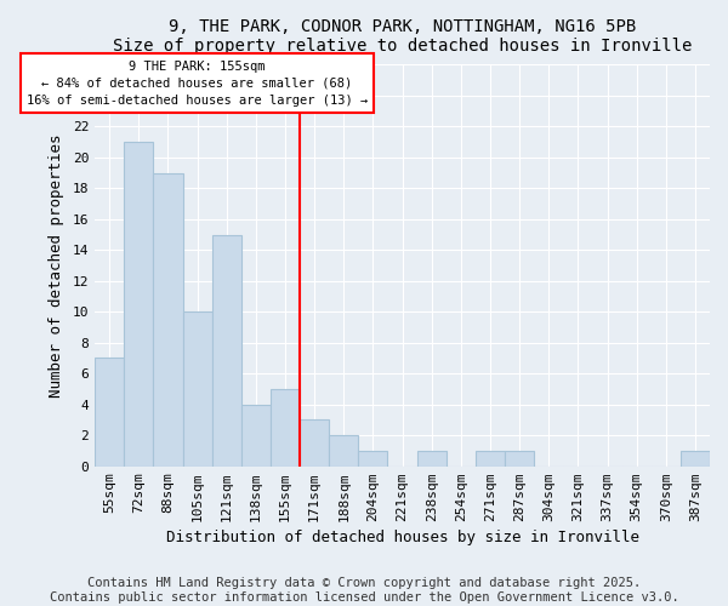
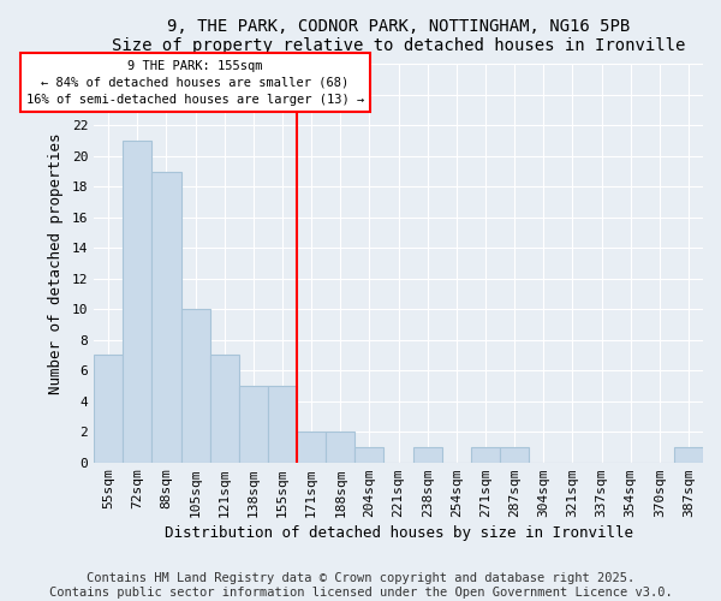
121sqm: 15 -> 7
138sqm: 4 -> 5
171sqm: 3 -> 2
